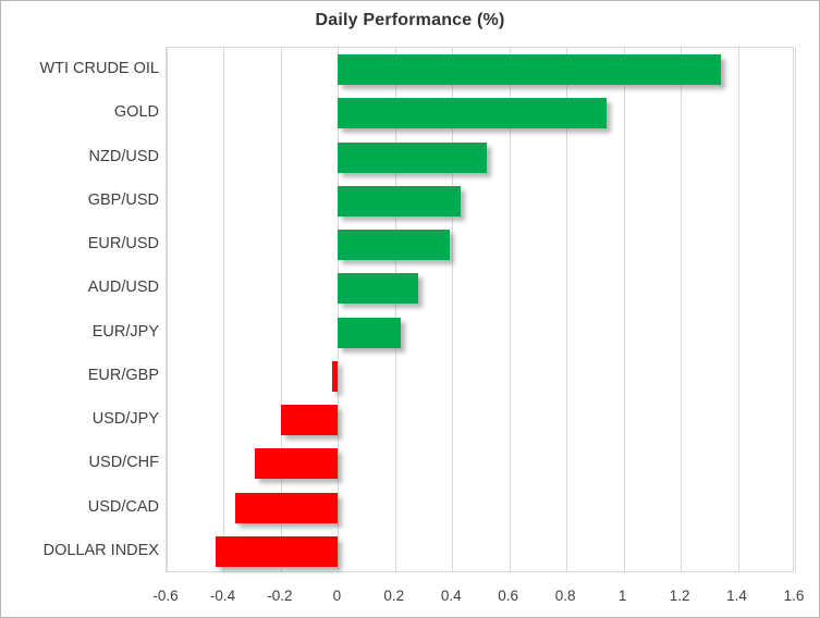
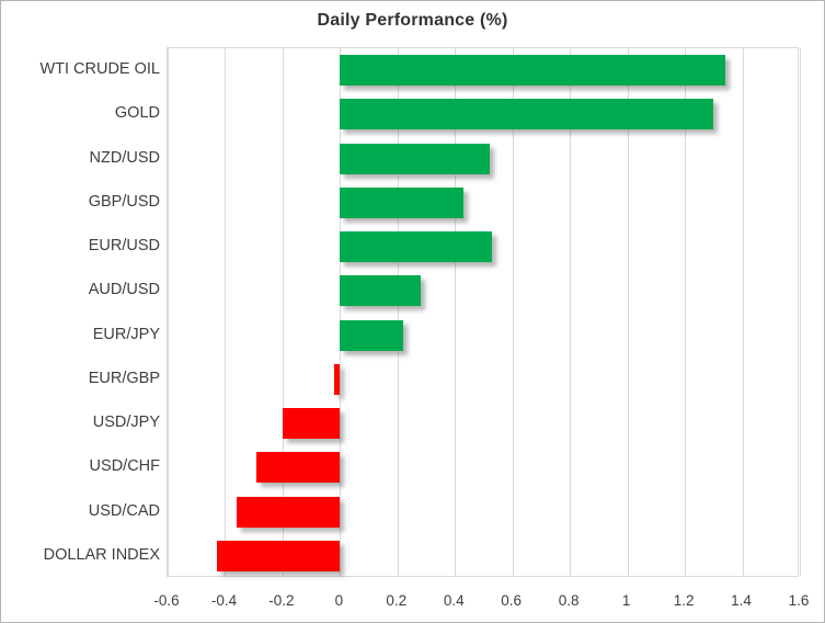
GOLD: 0.94 -> 1.30
EUR/USD: 0.39 -> 0.53
